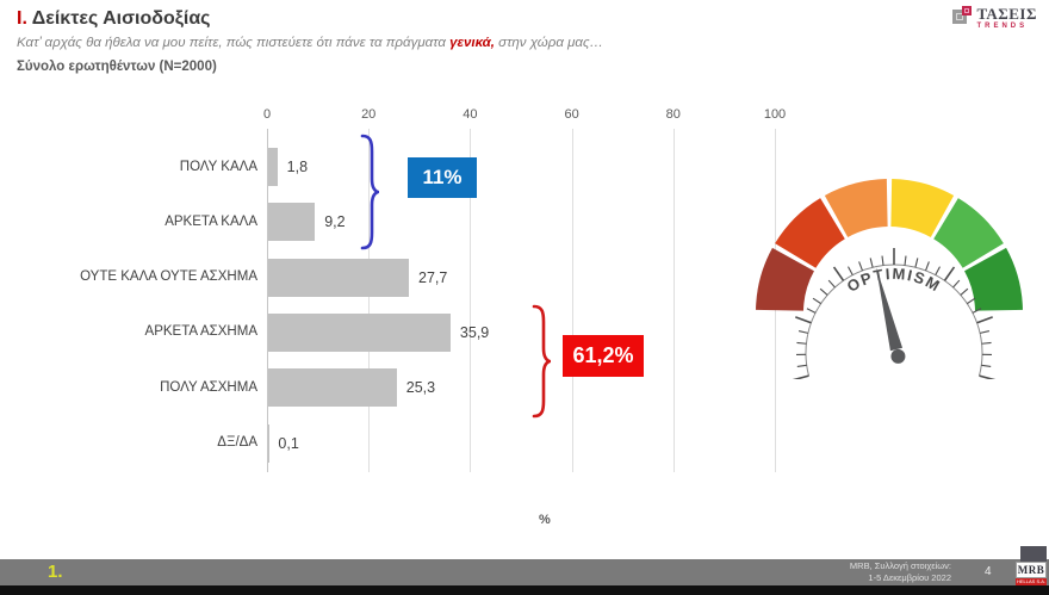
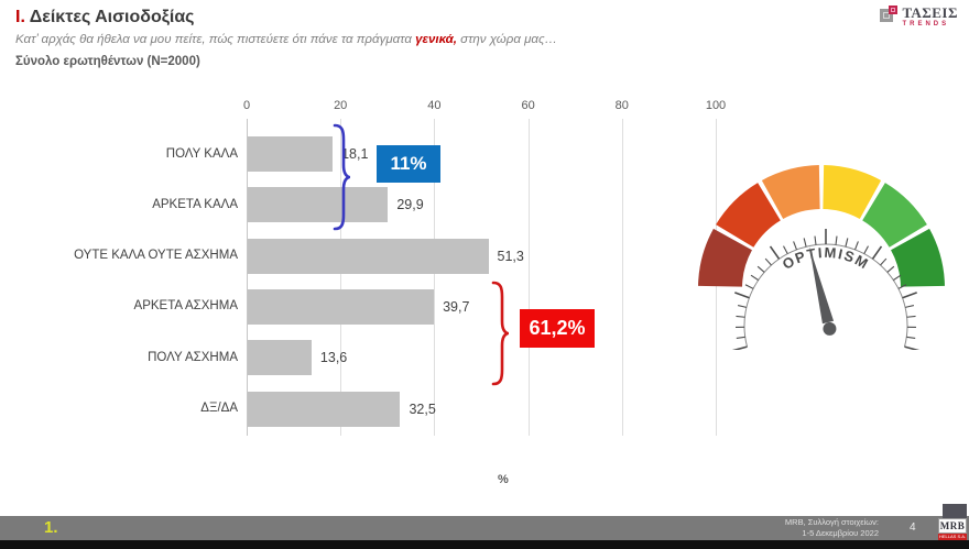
ΠΟΛΥ ΚΑΛΑ: 1,8 -> 18,1
ΑΡΚΕΤΑ ΚΑΛΑ: 9,2 -> 29,9
ΟΥΤΕ ΚΑΛΑ ΟΥΤΕ ΑΣΧΗΜΑ: 27,7 -> 51,3
ΑΡΚΕΤΑ ΑΣΧΗΜΑ: 35,9 -> 39,7
ΠΟΛΥ ΑΣΧΗΜΑ: 25,3 -> 13,6
ΔΞ/ΔΑ: 0,1 -> 32,5
